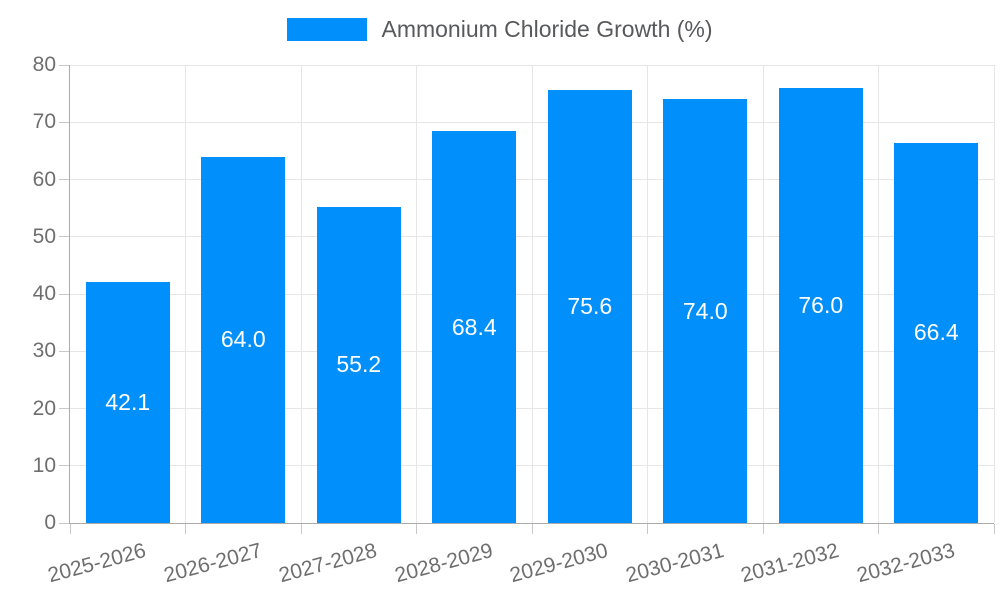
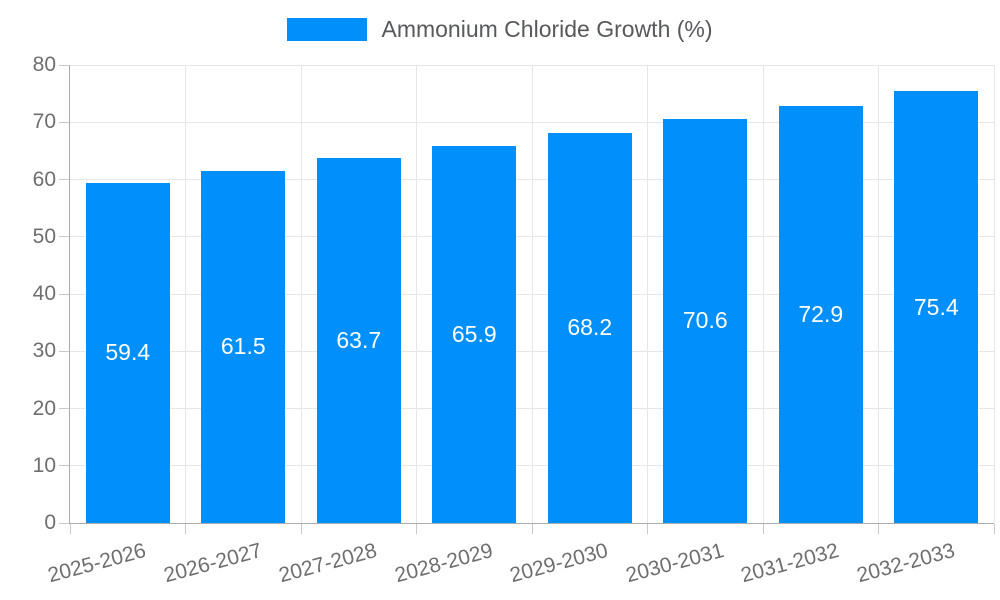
2025-2026: 42.1 -> 59.4
2026-2027: 64.0 -> 61.5
2027-2028: 55.2 -> 63.7
2028-2029: 68.4 -> 65.9
2029-2030: 75.6 -> 68.2
2030-2031: 74.0 -> 70.6
2031-2032: 76.0 -> 72.9
2032-2033: 66.4 -> 75.4
